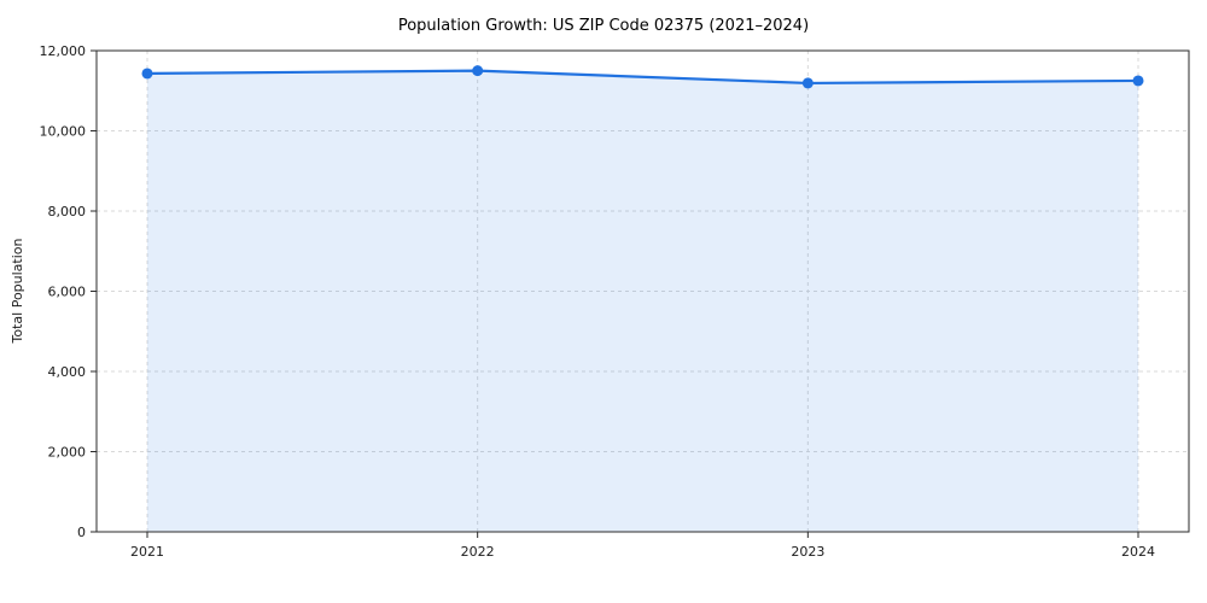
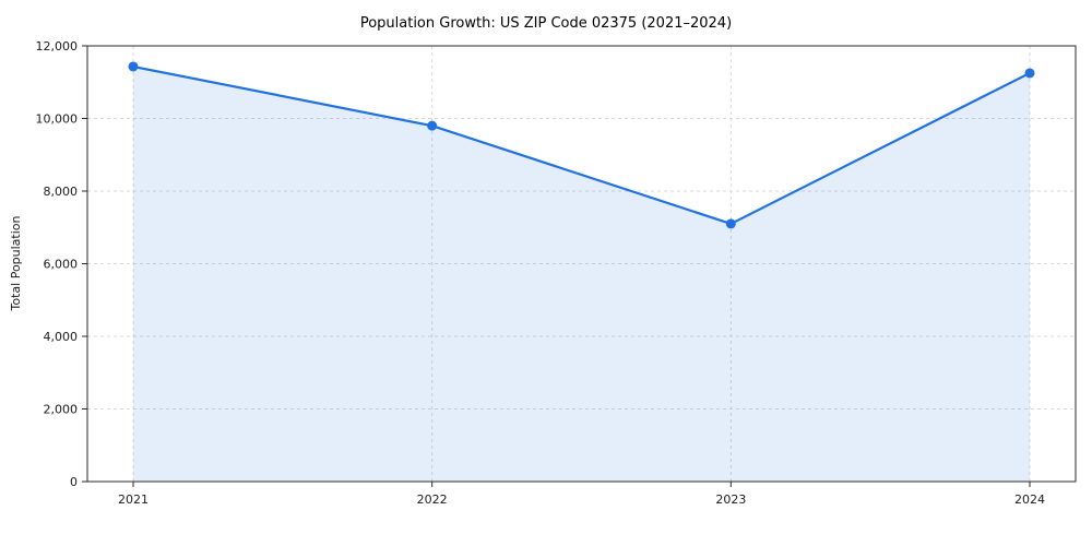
2022: 11500 -> 9800
2023: 11200 -> 7100
